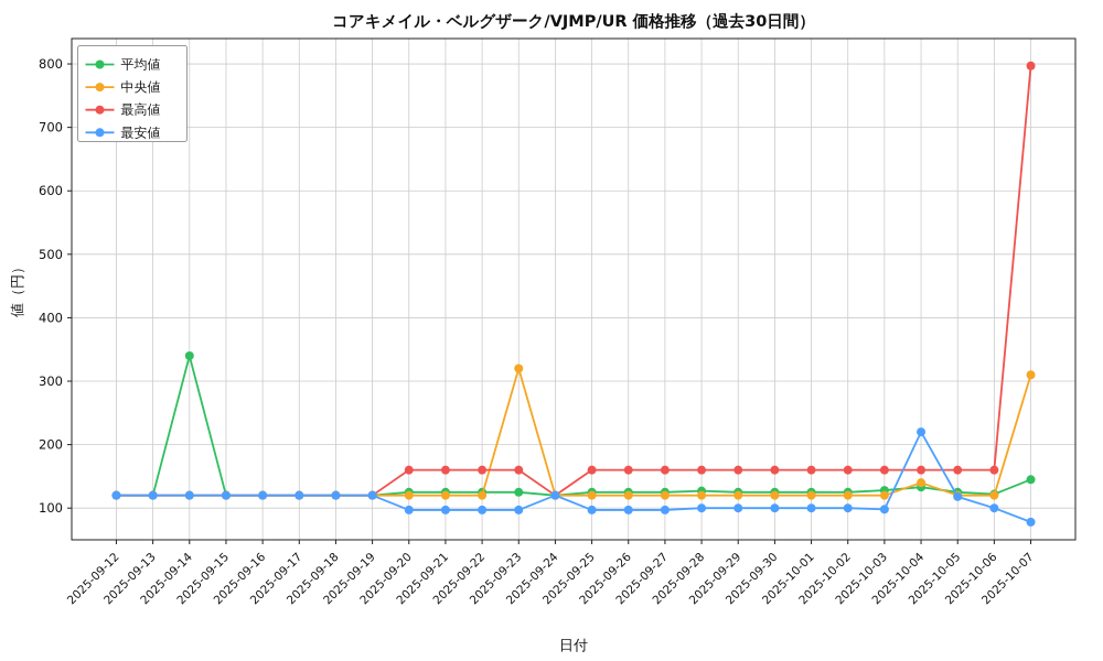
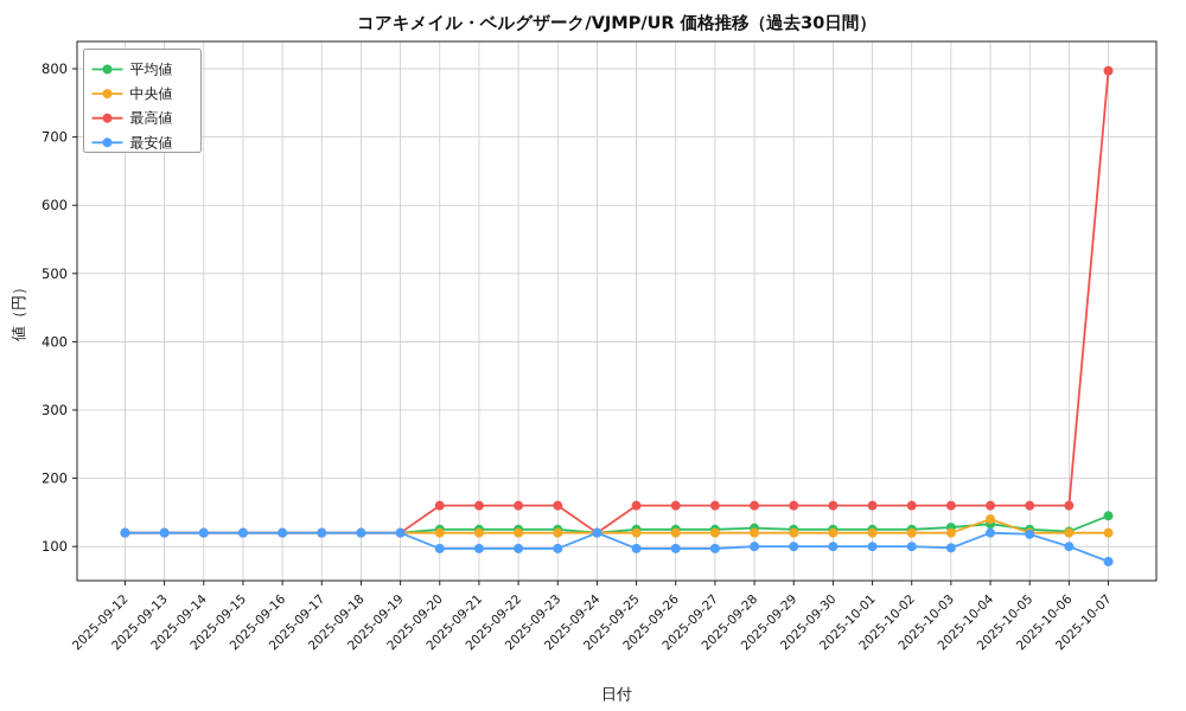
平均値/2025-09-14: 340 -> 120
中央値/2025-09-23: 320 -> 120
最安値/2025-10-04: 220 -> 120
中央値/2025-10-07: 310 -> 120
